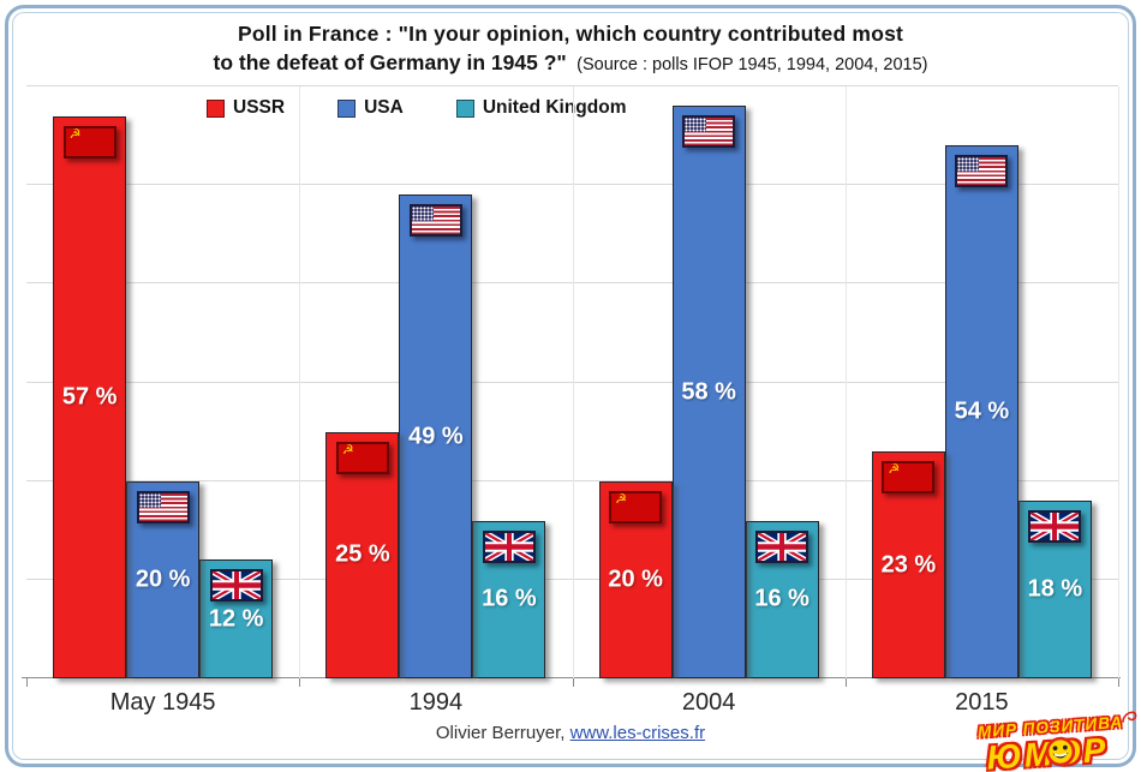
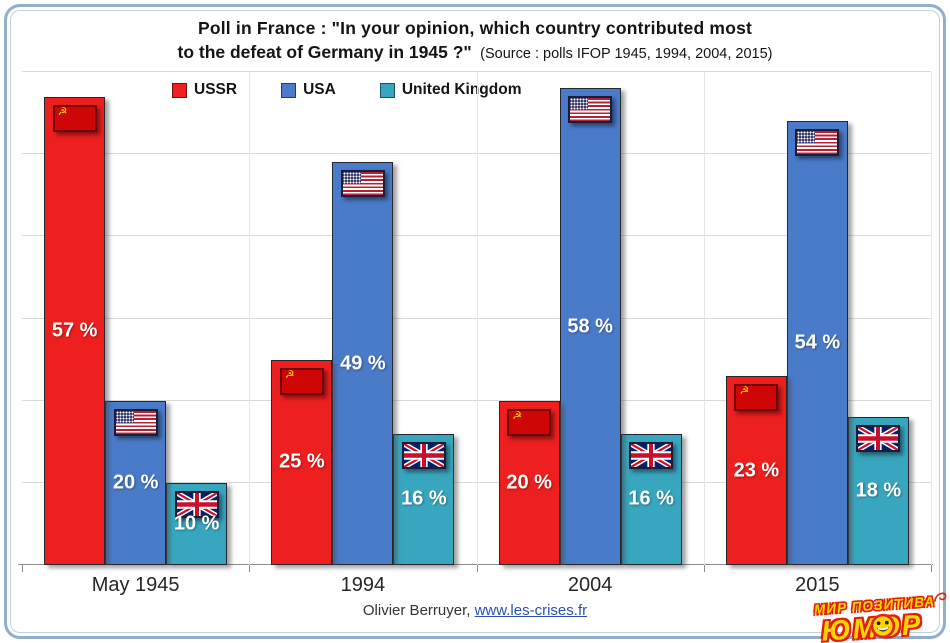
United Kingdom/May 1945: 12 -> 10
